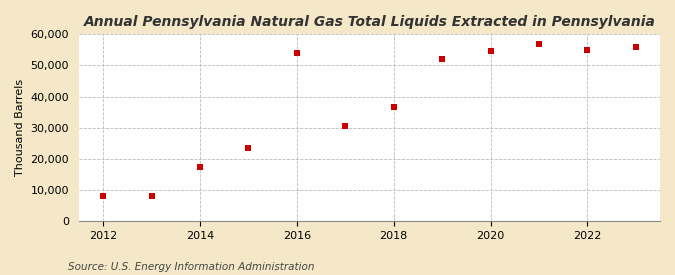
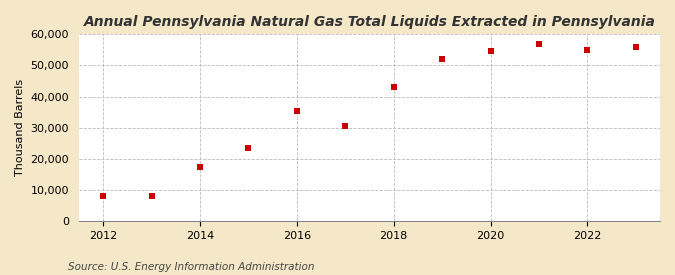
2016: 54,000 -> 35,500
2018: 36,500 -> 43,000
